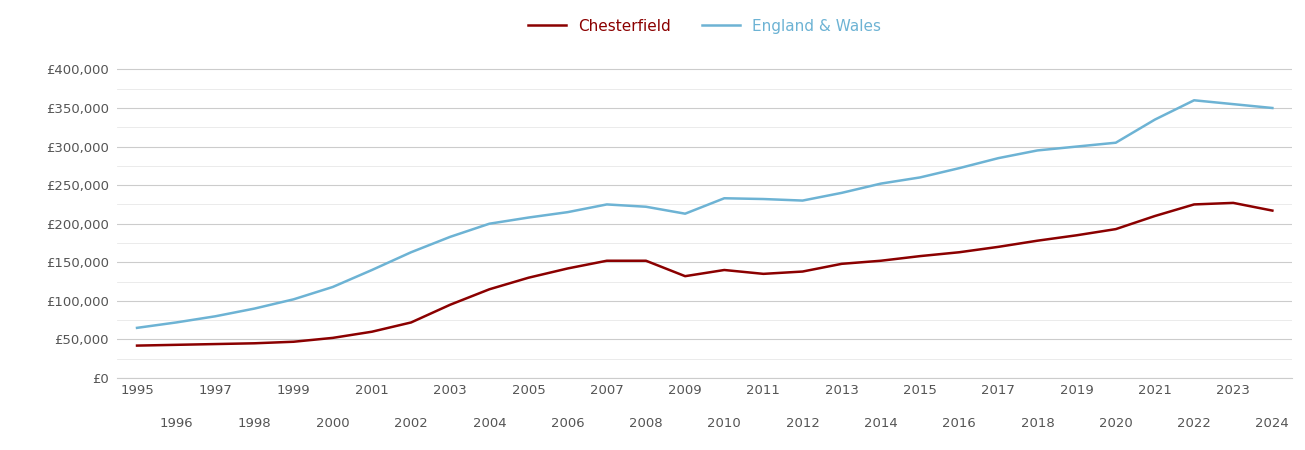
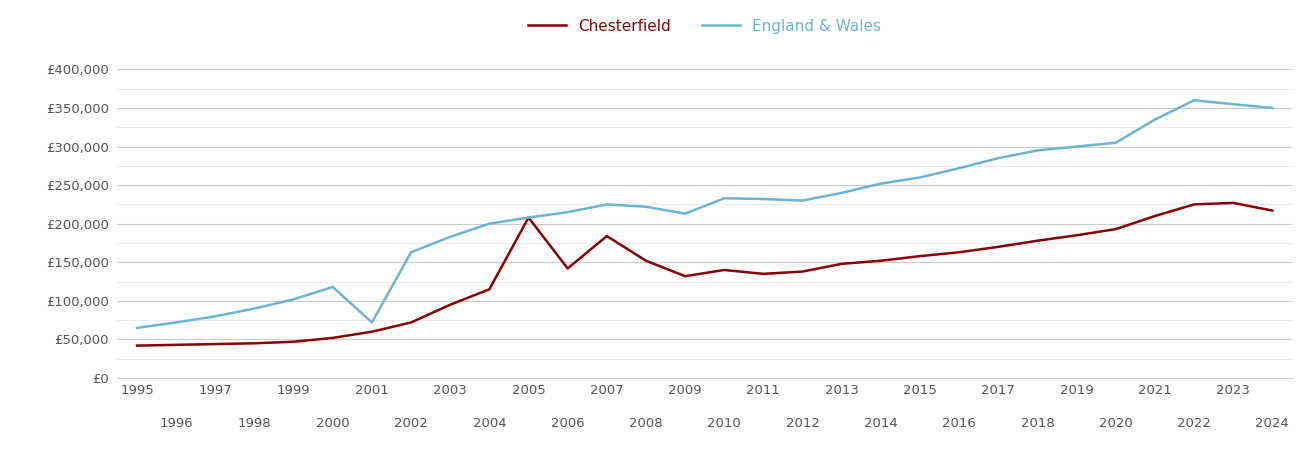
England & Wales/2001: £140,000 -> £72,000
Chesterfield/2005: £130,000 -> £208,000
Chesterfield/2007: £152,000 -> £184,000
